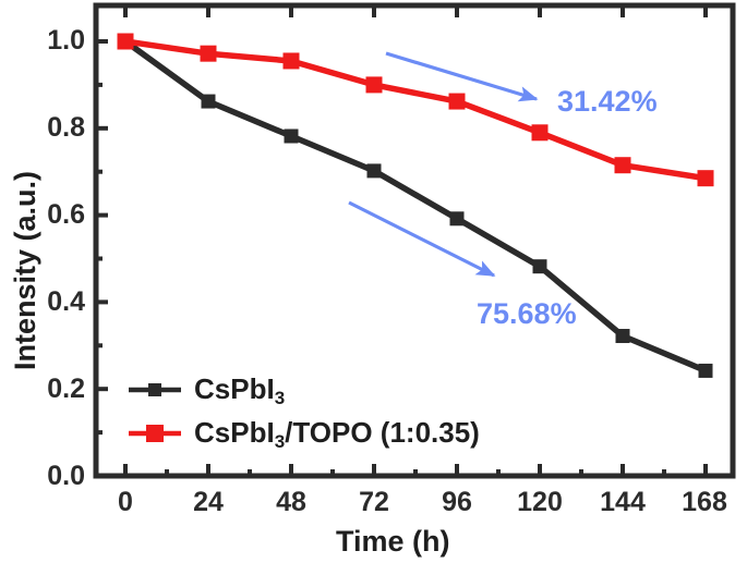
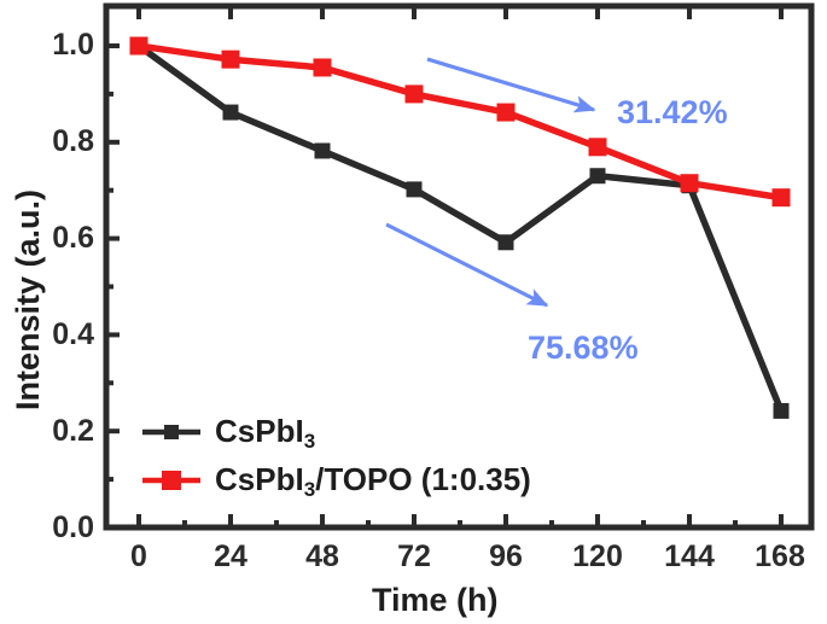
CsPbI3/120: 0.48 -> 0.73
CsPbI3/144: 0.32 -> 0.71
